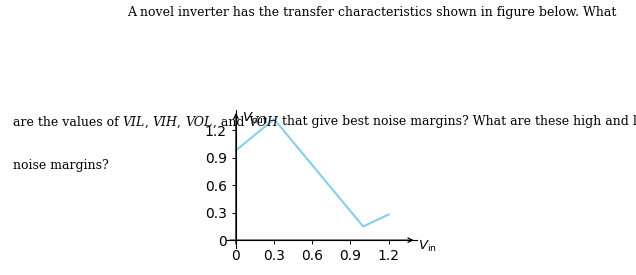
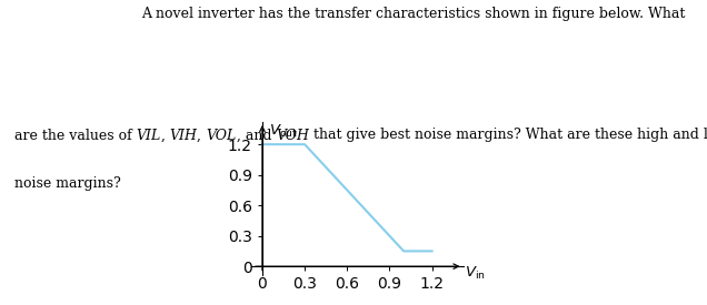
0: 0.98 -> 1.20
0.3: 1.32 -> 1.20
1.2: 0.28 -> 0.15
